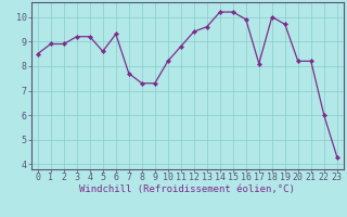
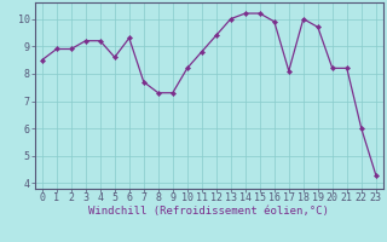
13: 9.6 -> 10.0
